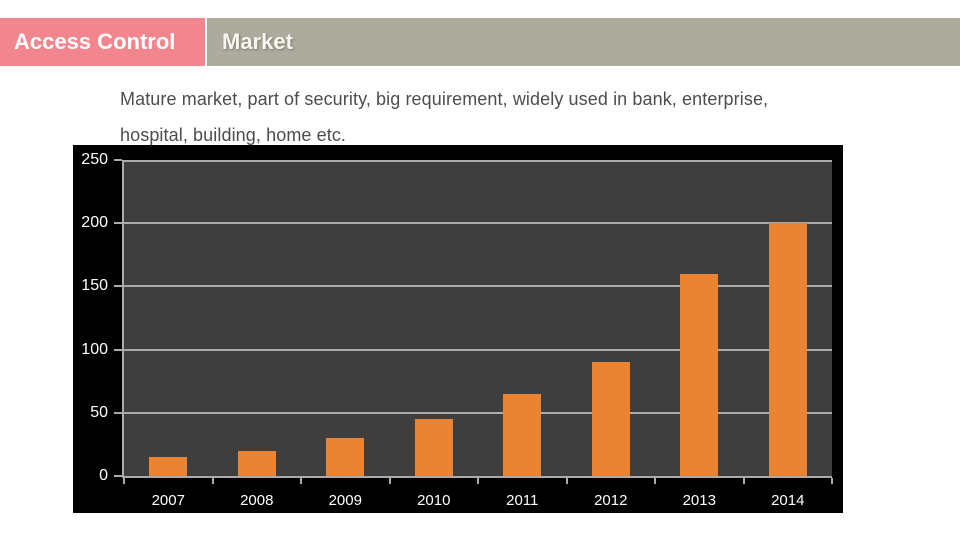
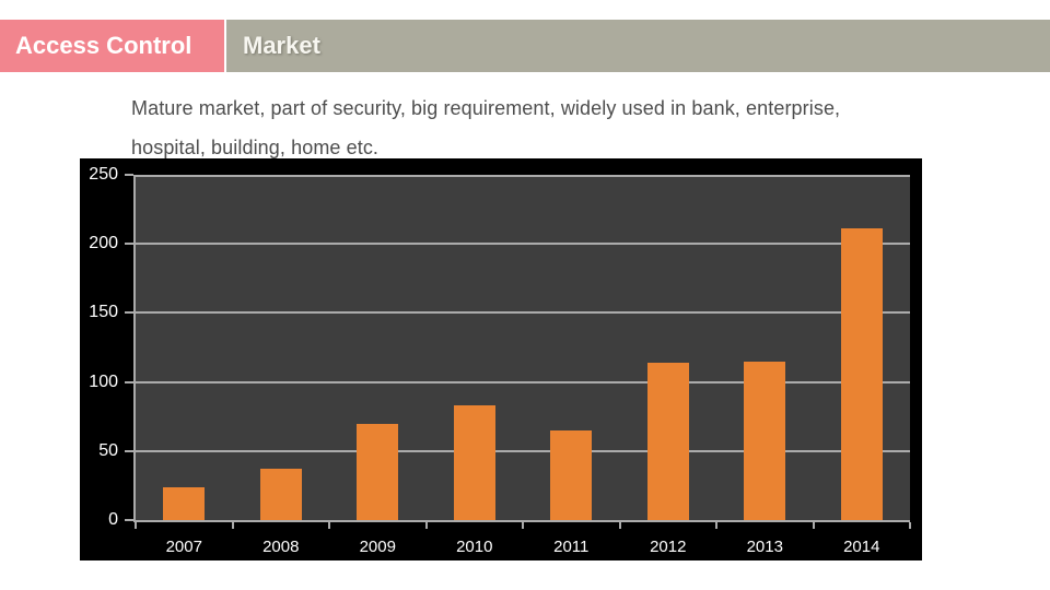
2007: 15 -> 24
2008: 20 -> 37
2009: 30 -> 70
2010: 45 -> 83
2012: 90 -> 114
2013: 160 -> 115
2014: 200 -> 211
